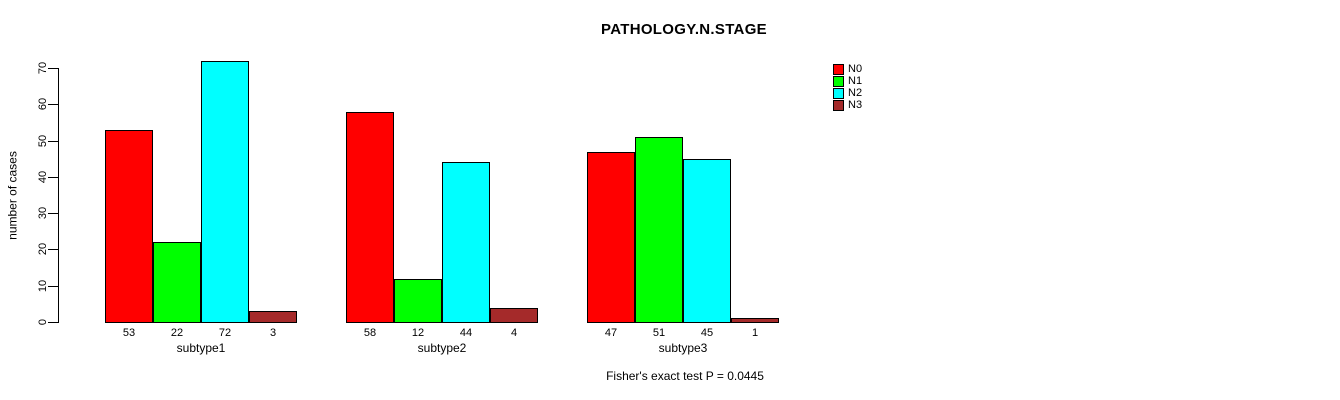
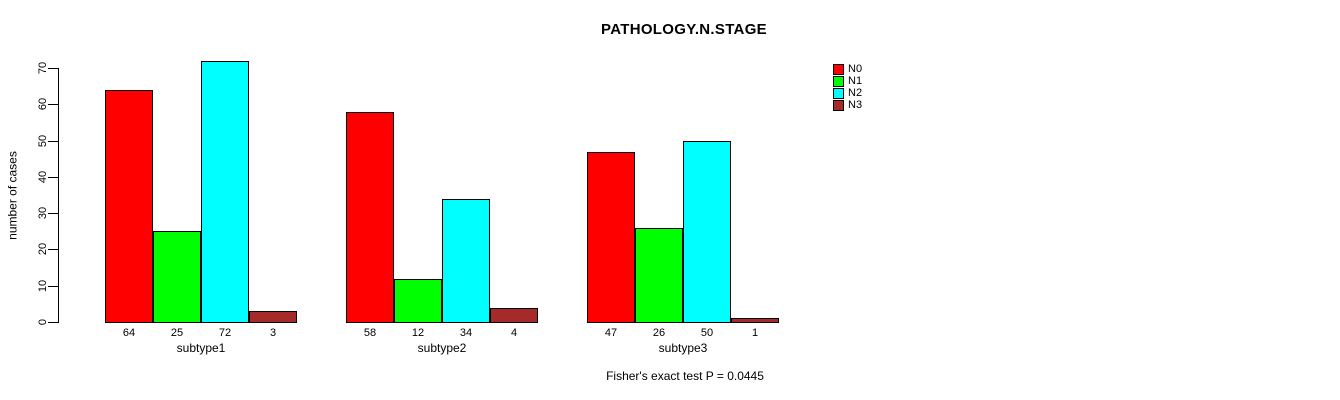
N0/subtype1: 53 -> 64
N1/subtype1: 22 -> 25
N2/subtype2: 44 -> 34
N1/subtype3: 51 -> 26
N2/subtype3: 45 -> 50
